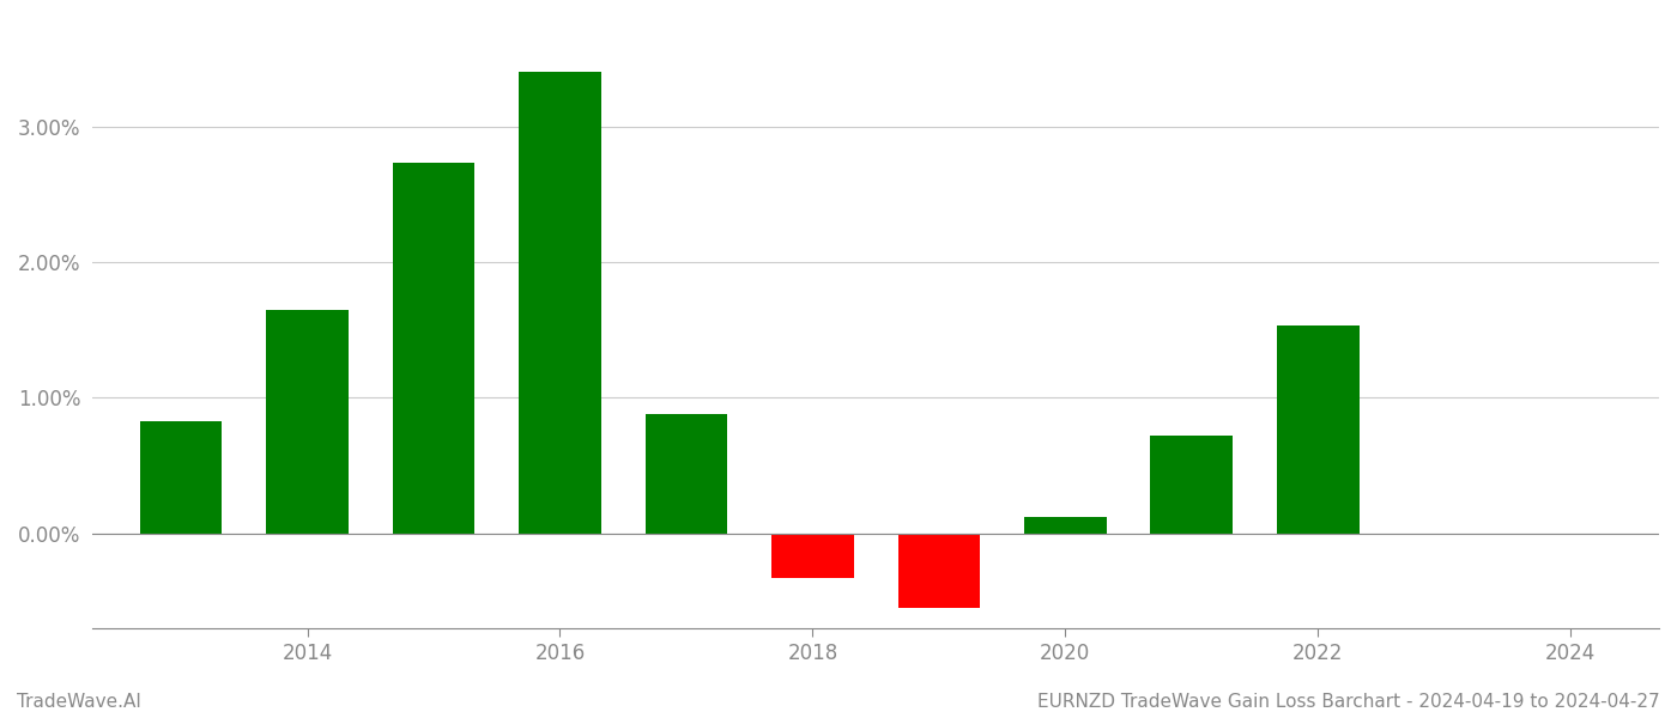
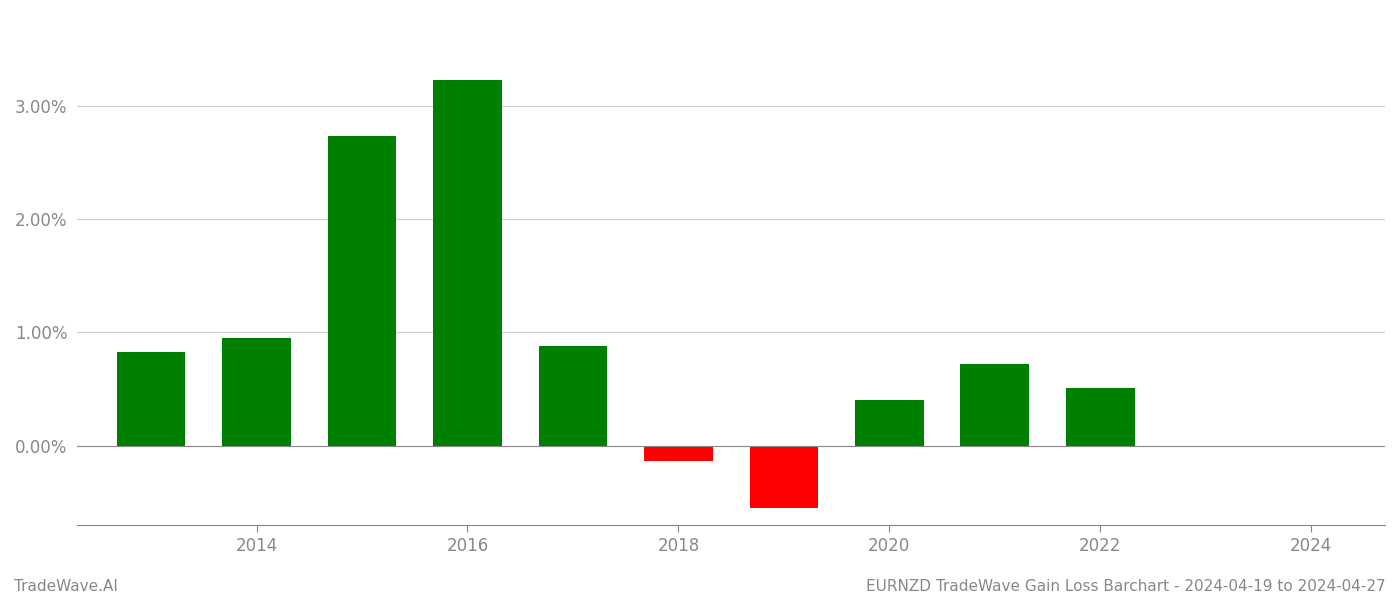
2014: 1.65% -> 0.95%
2016: 3.40% -> 3.23%
2018: -0.33% -> -0.13%
2020: 0.12% -> 0.40%
2022: 1.53% -> 0.51%
